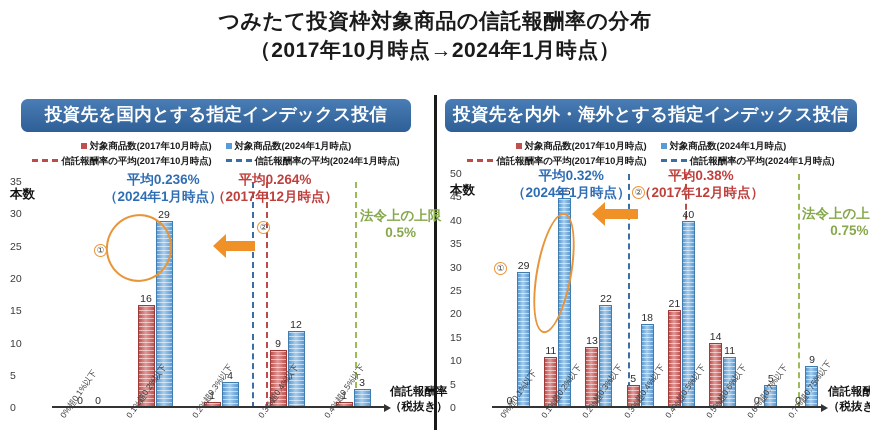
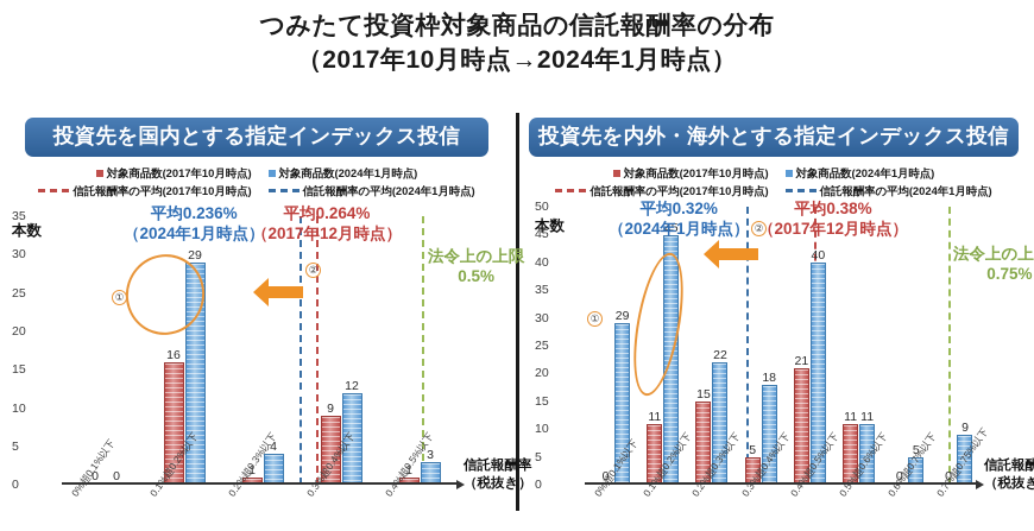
投資先を内外・海外とする指定インデックス投信/対象商品数(2017年10月時点)/0.2%超0.3%以下: 13 -> 15
投資先を内外・海外とする指定インデックス投信/対象商品数(2017年10月時点)/0.5%超0.6%以下: 14 -> 11
